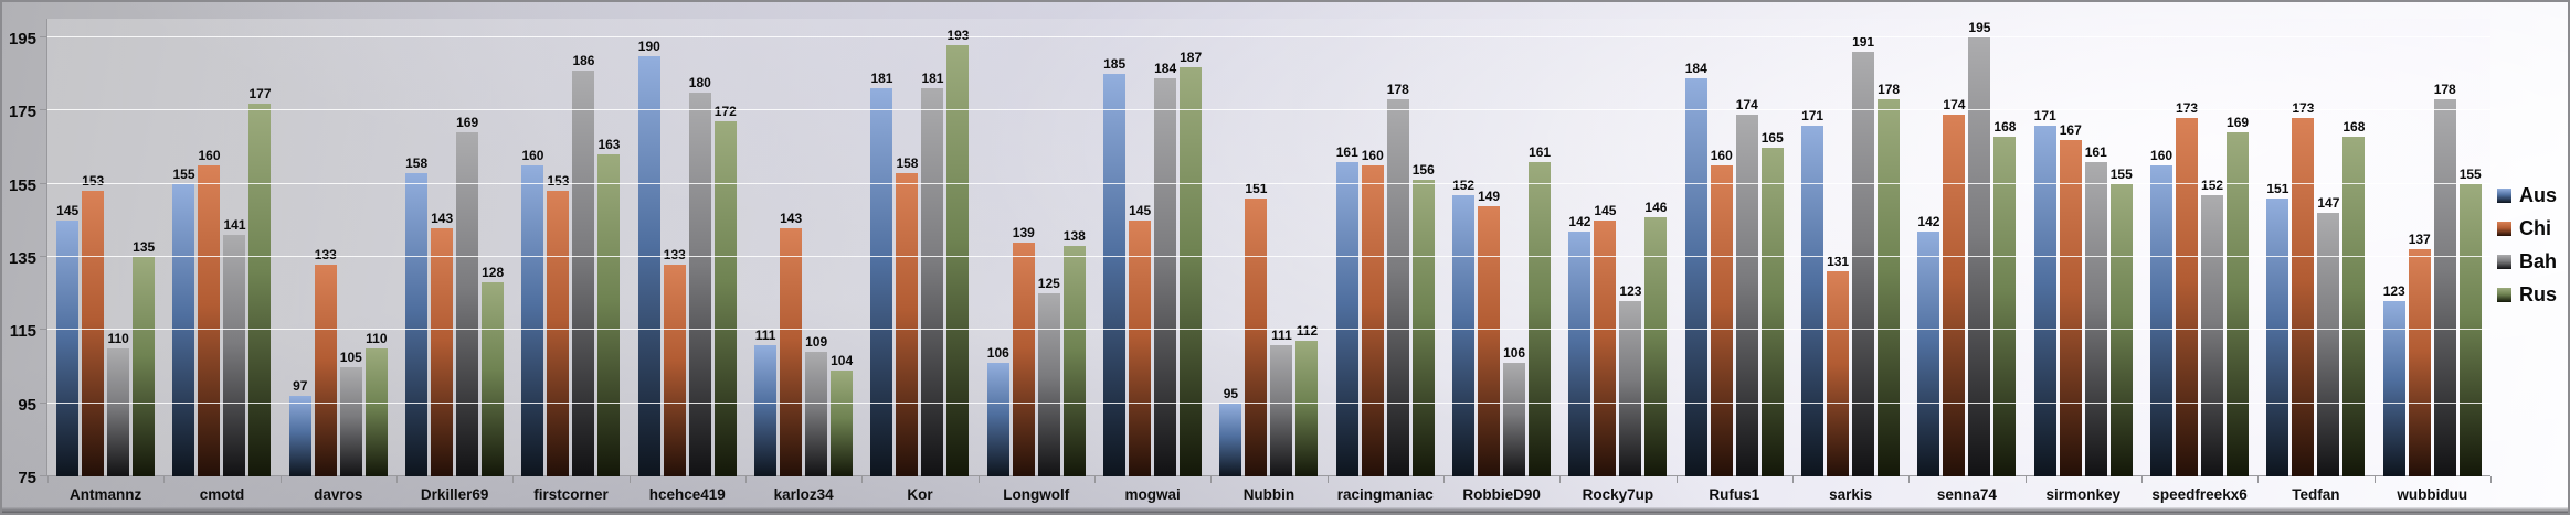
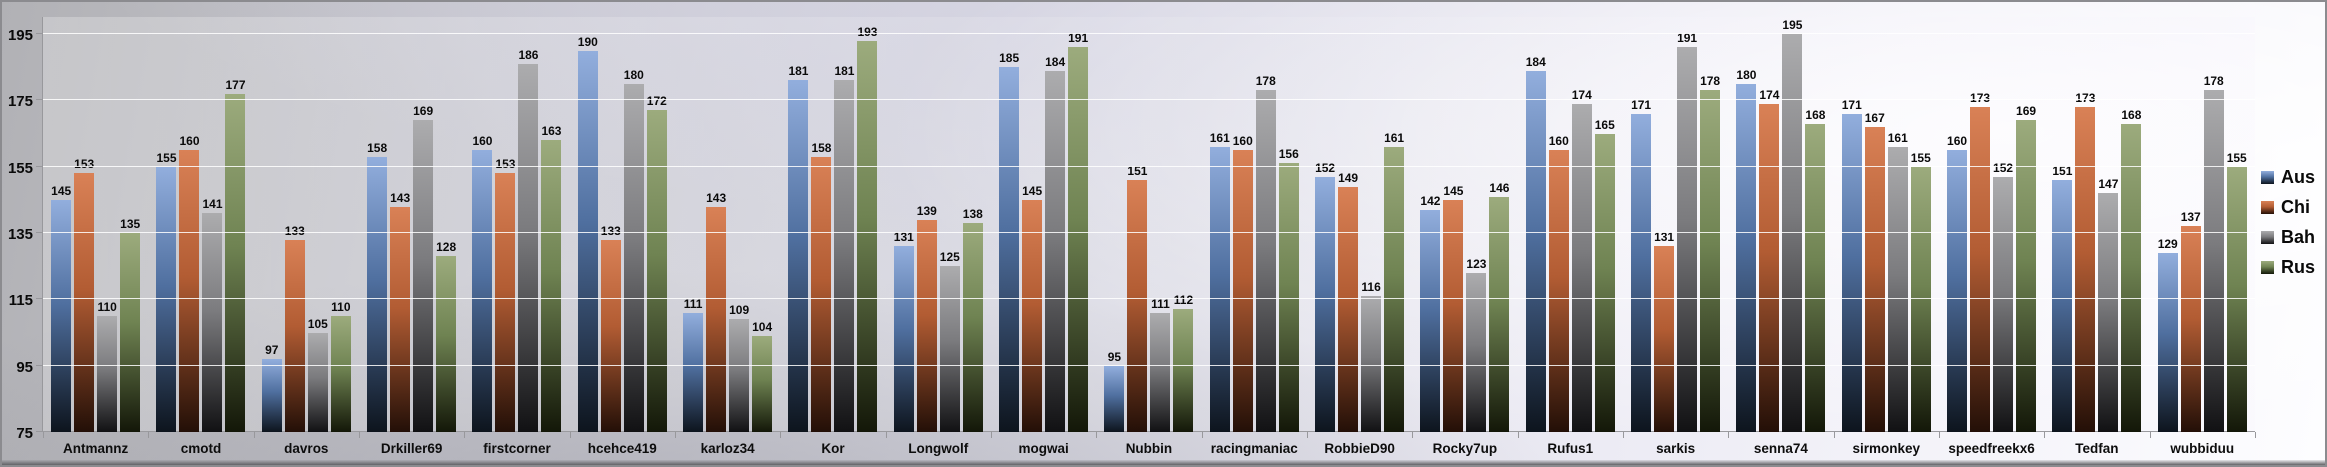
Aus/Longwolf: 106 -> 131
Rus/mogwai: 187 -> 191
Bah/RobbieD90: 106 -> 116
Aus/senna74: 142 -> 180
Aus/wubbiduu: 123 -> 129
